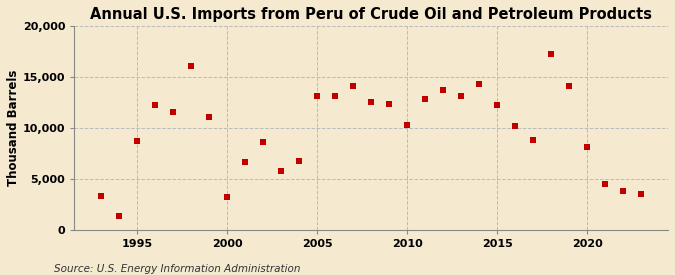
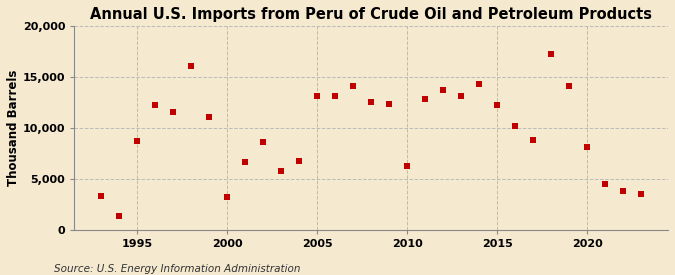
2010: 10,300 -> 6,300
